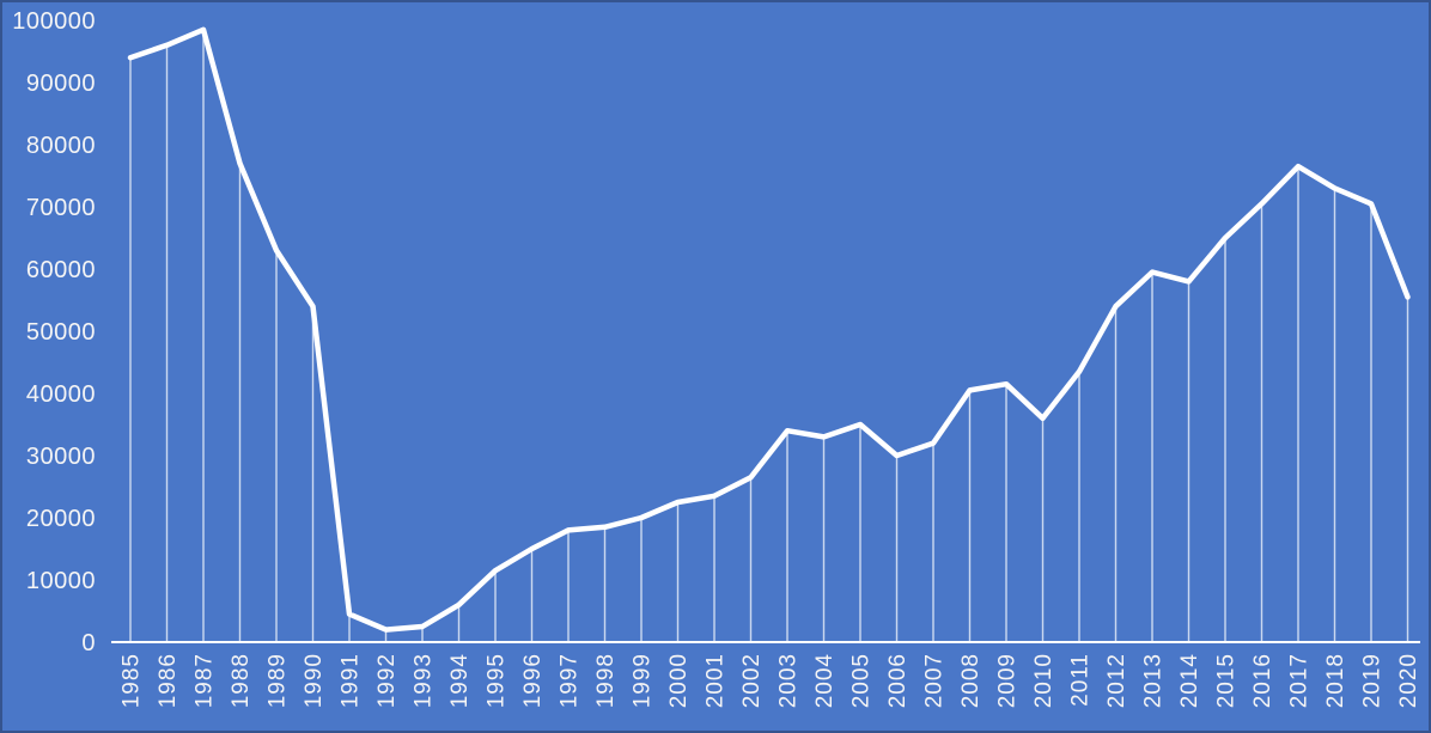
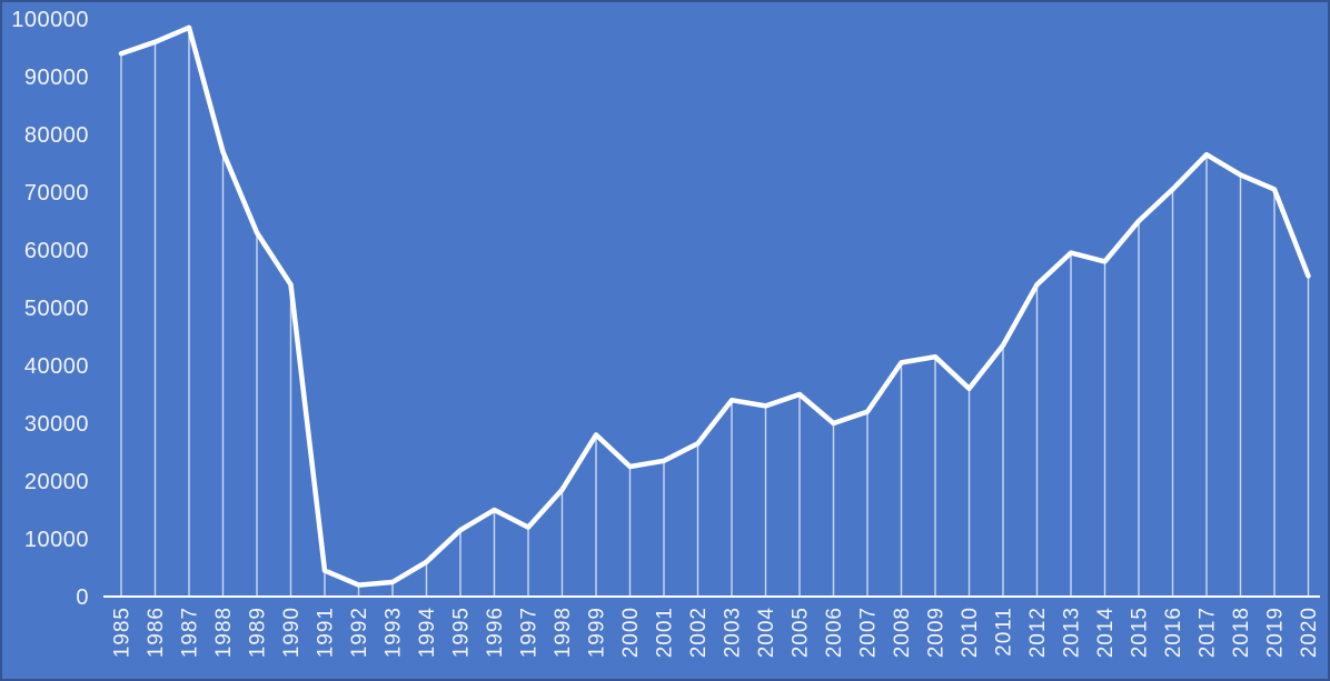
1997: 18000 -> 12000
1999: 20000 -> 28000
